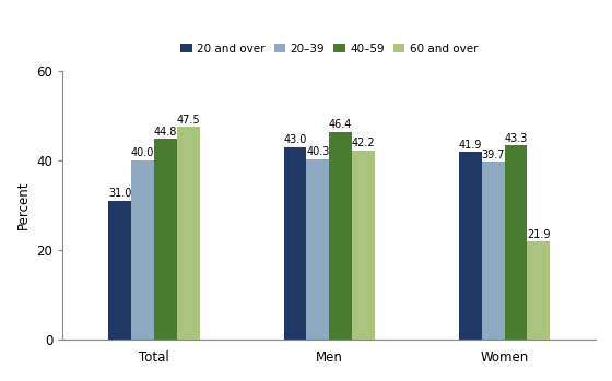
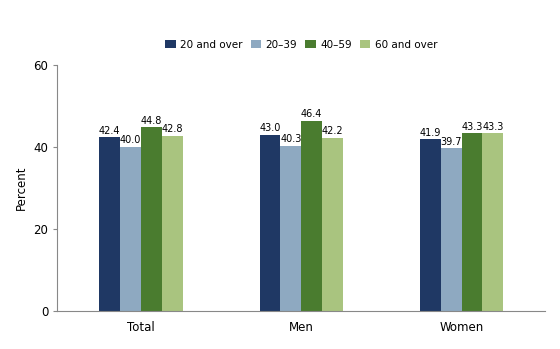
20 and over/Total: 31.0 -> 42.4
60 and over/Total: 47.5 -> 42.8
60 and over/Women: 21.9 -> 43.3
